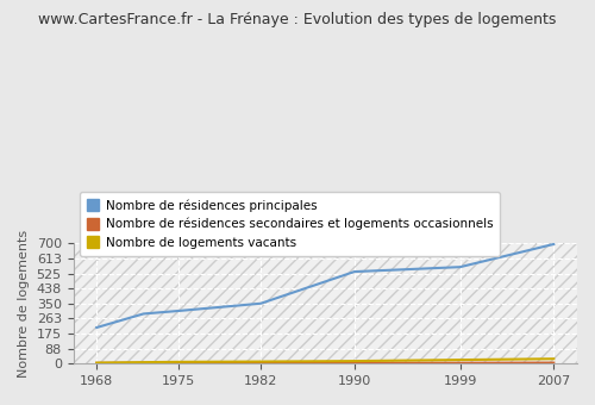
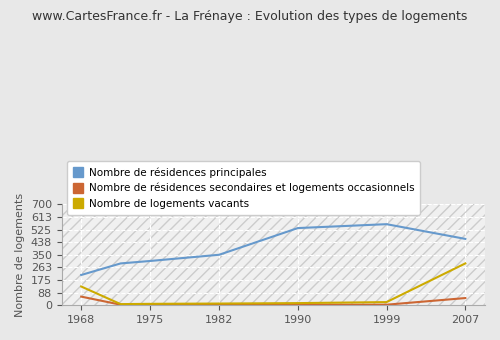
Nombre de résidences secondaires et logements occasionnels/1968: 0 -> 60
Nombre de logements vacants/1968: 0 -> 130
Nombre de résidences principales/2007: 700 -> 460
Nombre de résidences secondaires et logements occasionnels/2007: 0 -> 50
Nombre de logements vacants/2007: 30 -> 290
